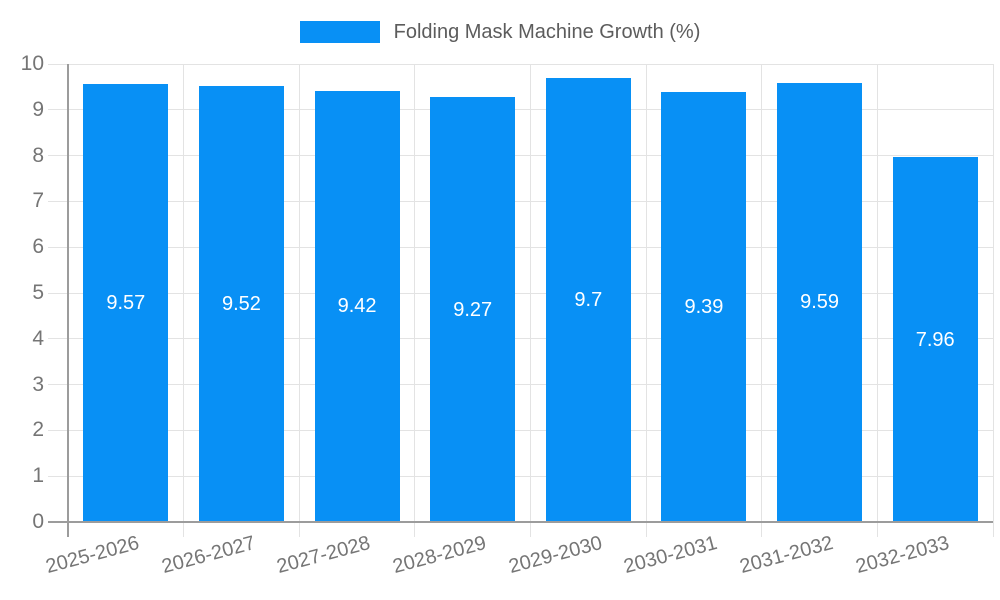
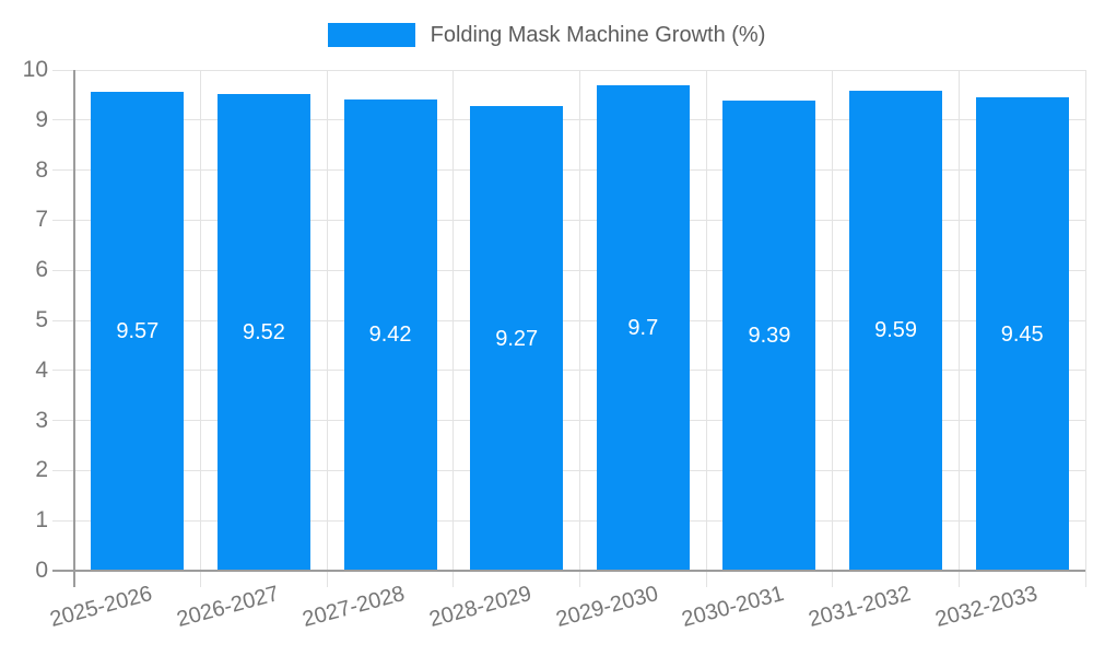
2032-2033: 7.96 -> 9.45
